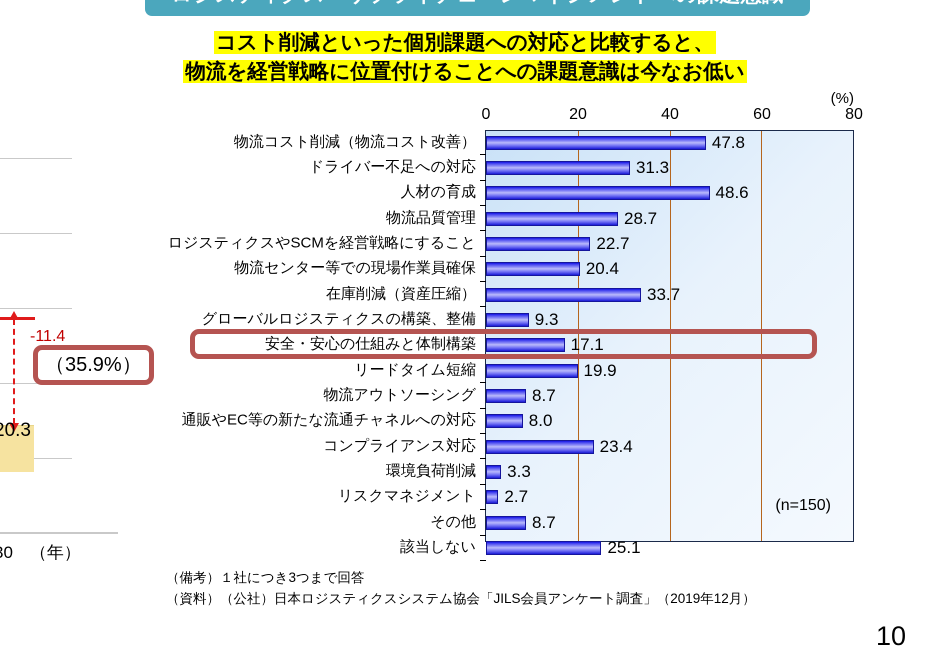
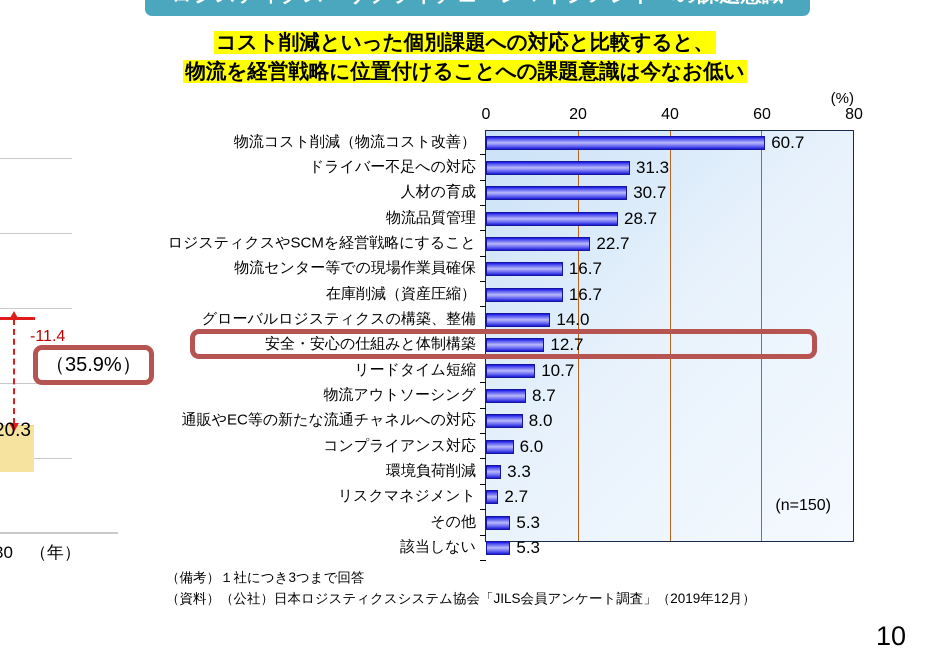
物流コスト削減（物流コスト改善）: 47.8 -> 60.7
人材の育成: 48.6 -> 30.7
物流センター等での現場作業員確保: 20.4 -> 16.7
在庫削減（資産圧縮）: 33.7 -> 16.7
グローバルロジスティクスの構築、整備: 9.3 -> 14.0
安全・安心の仕組みと体制構築: 17.1 -> 12.7
リードタイム短縮: 19.9 -> 10.7
コンプライアンス対応: 23.4 -> 6.0
その他: 8.7 -> 5.3
該当しない: 25.1 -> 5.3
